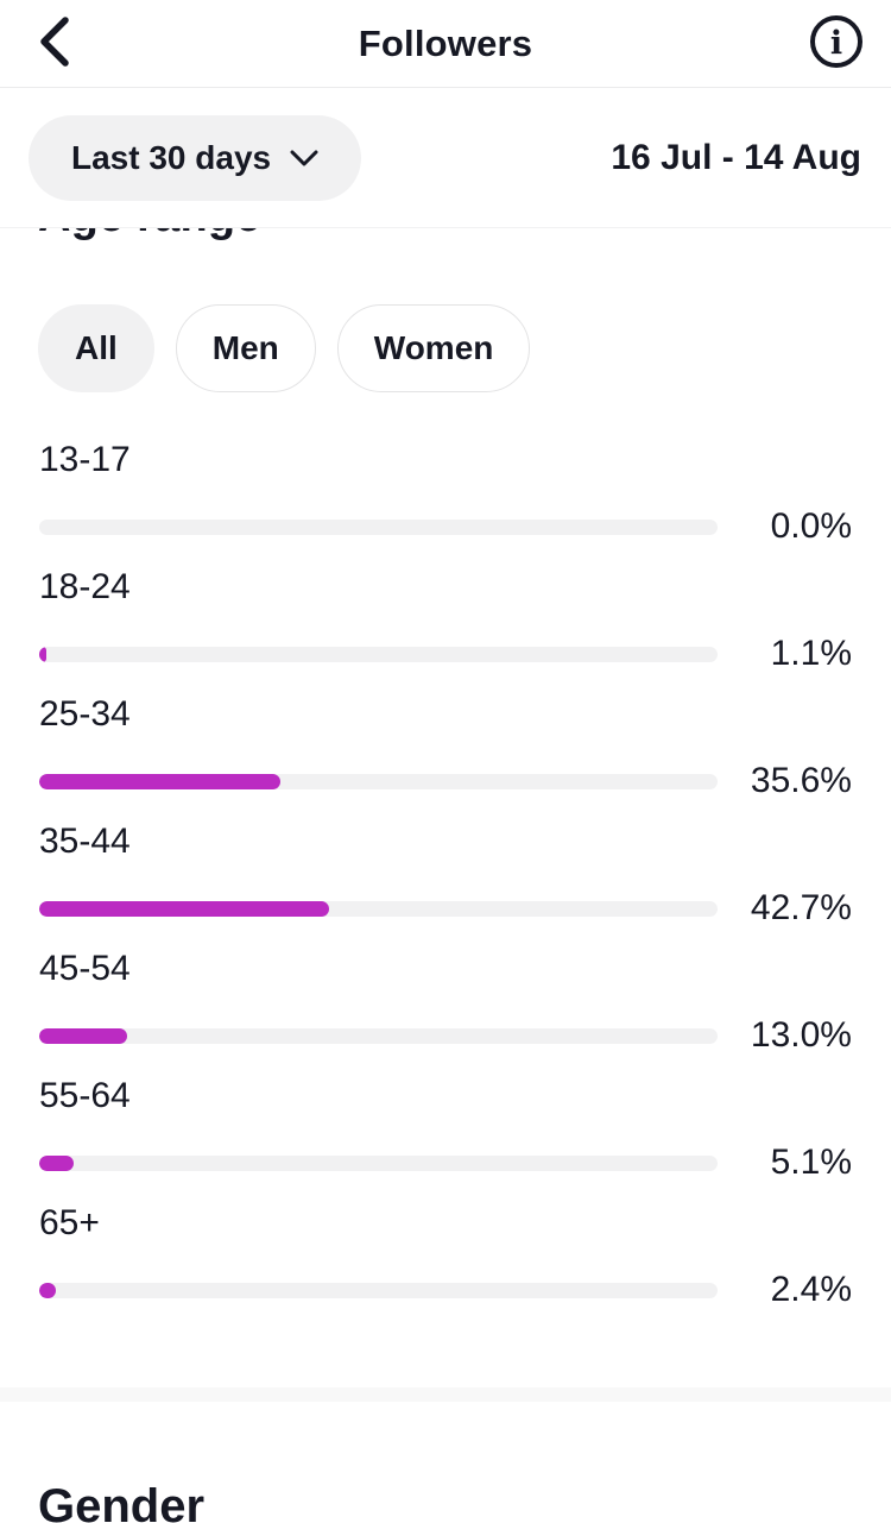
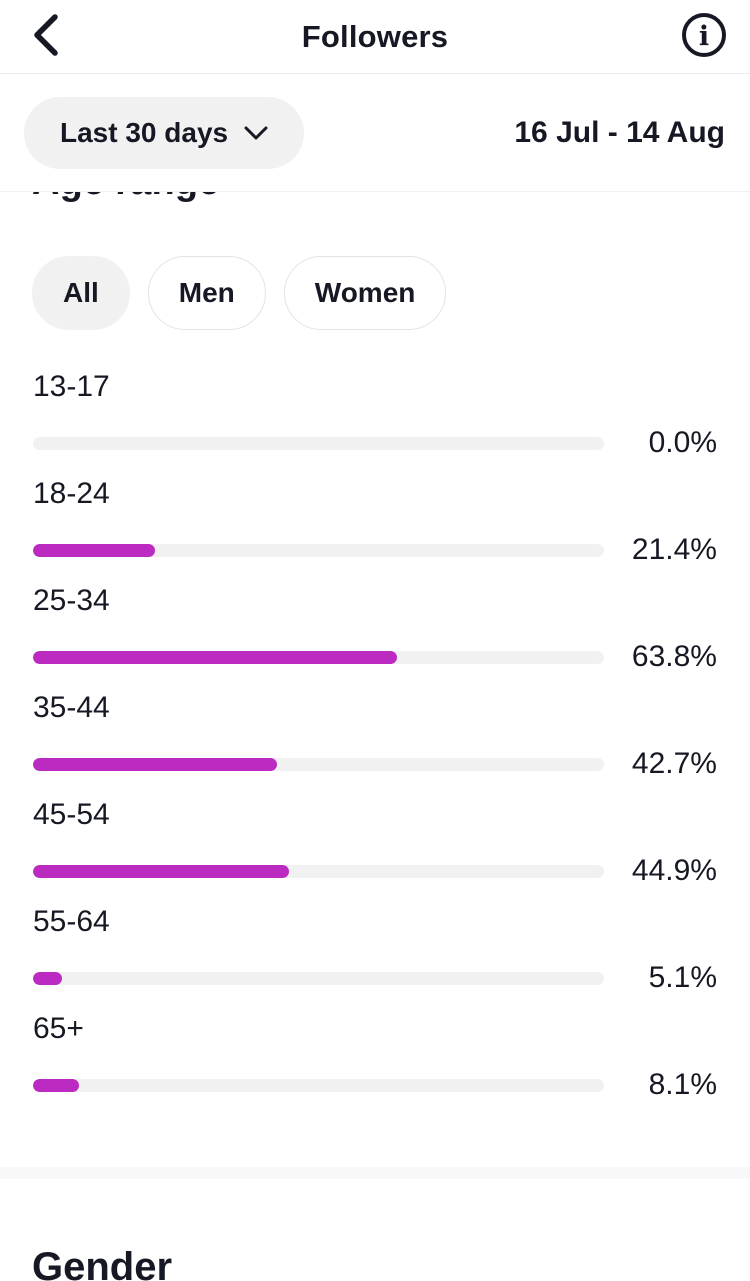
18-24: 1.1% -> 21.4%
25-34: 35.6% -> 63.8%
45-54: 13.0% -> 44.9%
65+: 2.4% -> 8.1%
